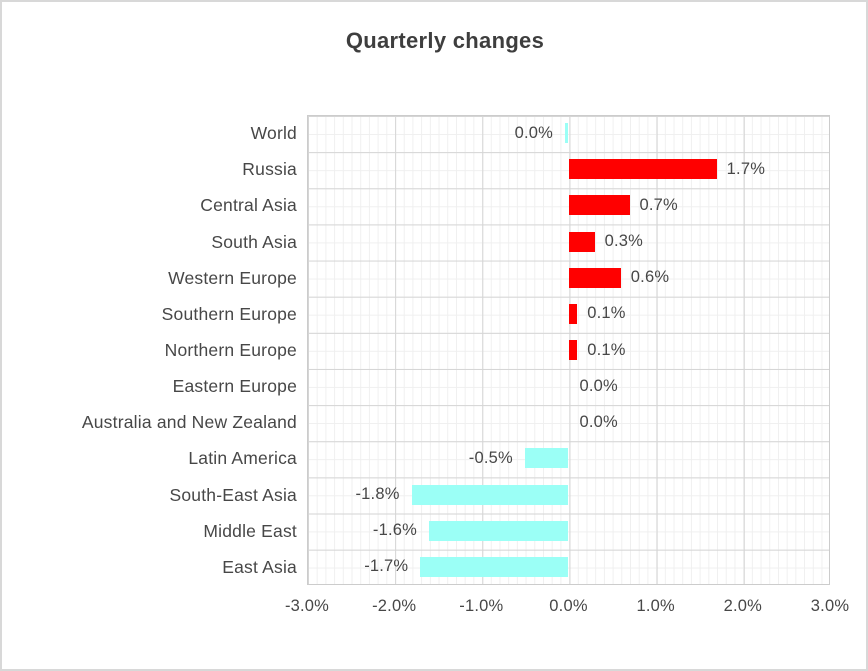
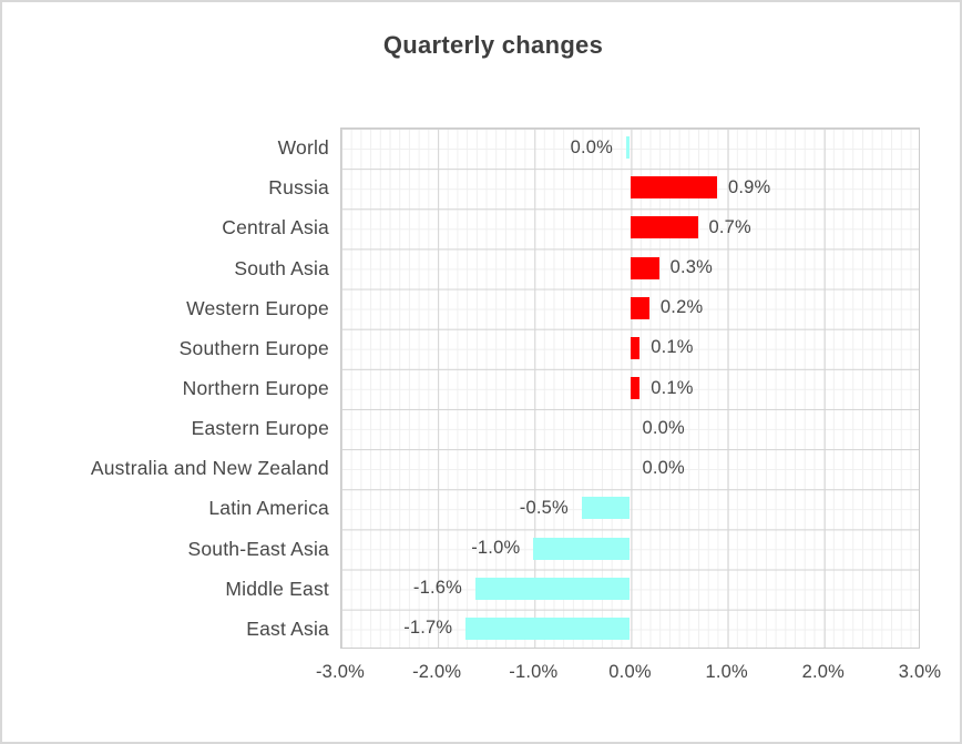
Russia: 1.7% -> 0.9%
Western Europe: 0.6% -> 0.2%
South-East Asia: -1.8% -> -1.0%
